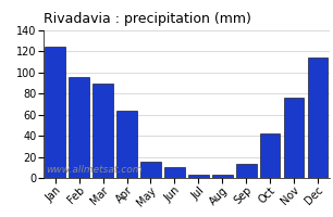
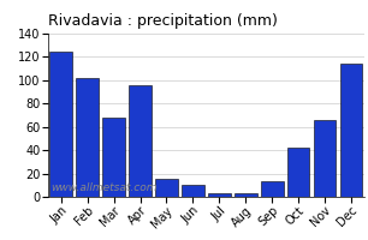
Feb: 96 -> 102
Mar: 90 -> 68
Apr: 64 -> 96
Nov: 76 -> 66
